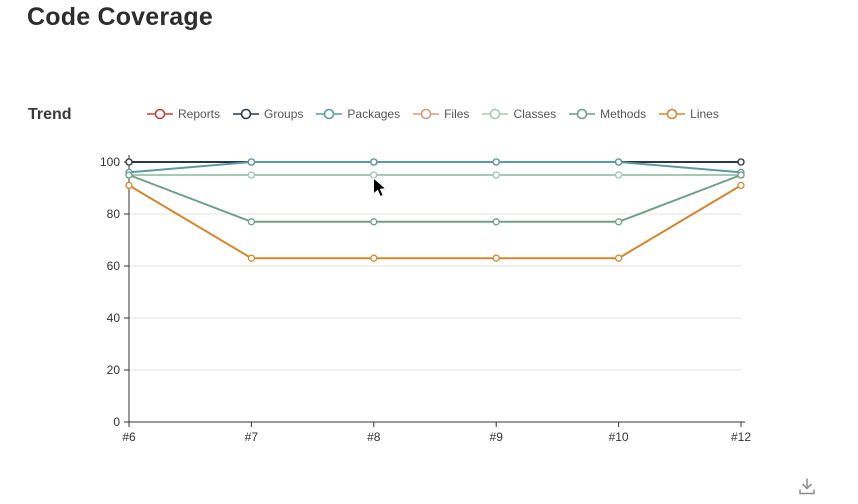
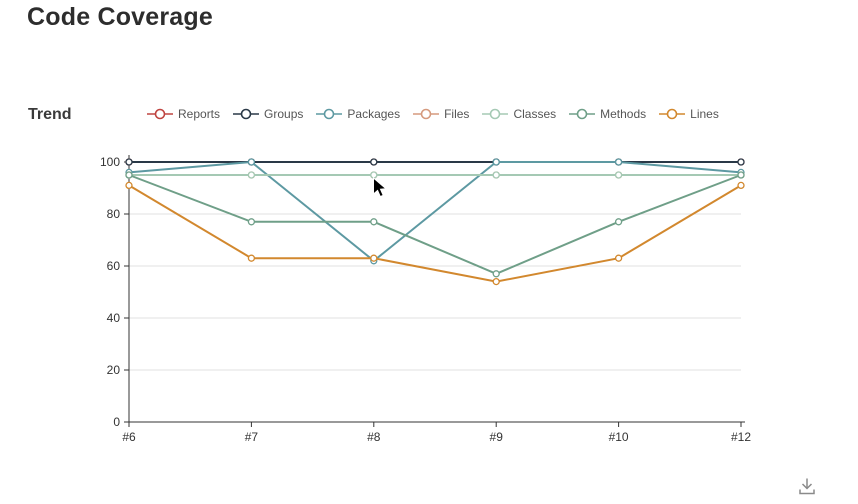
Packages/#8: 100 -> 62
Methods/#9: 77 -> 57
Lines/#9: 63 -> 54
